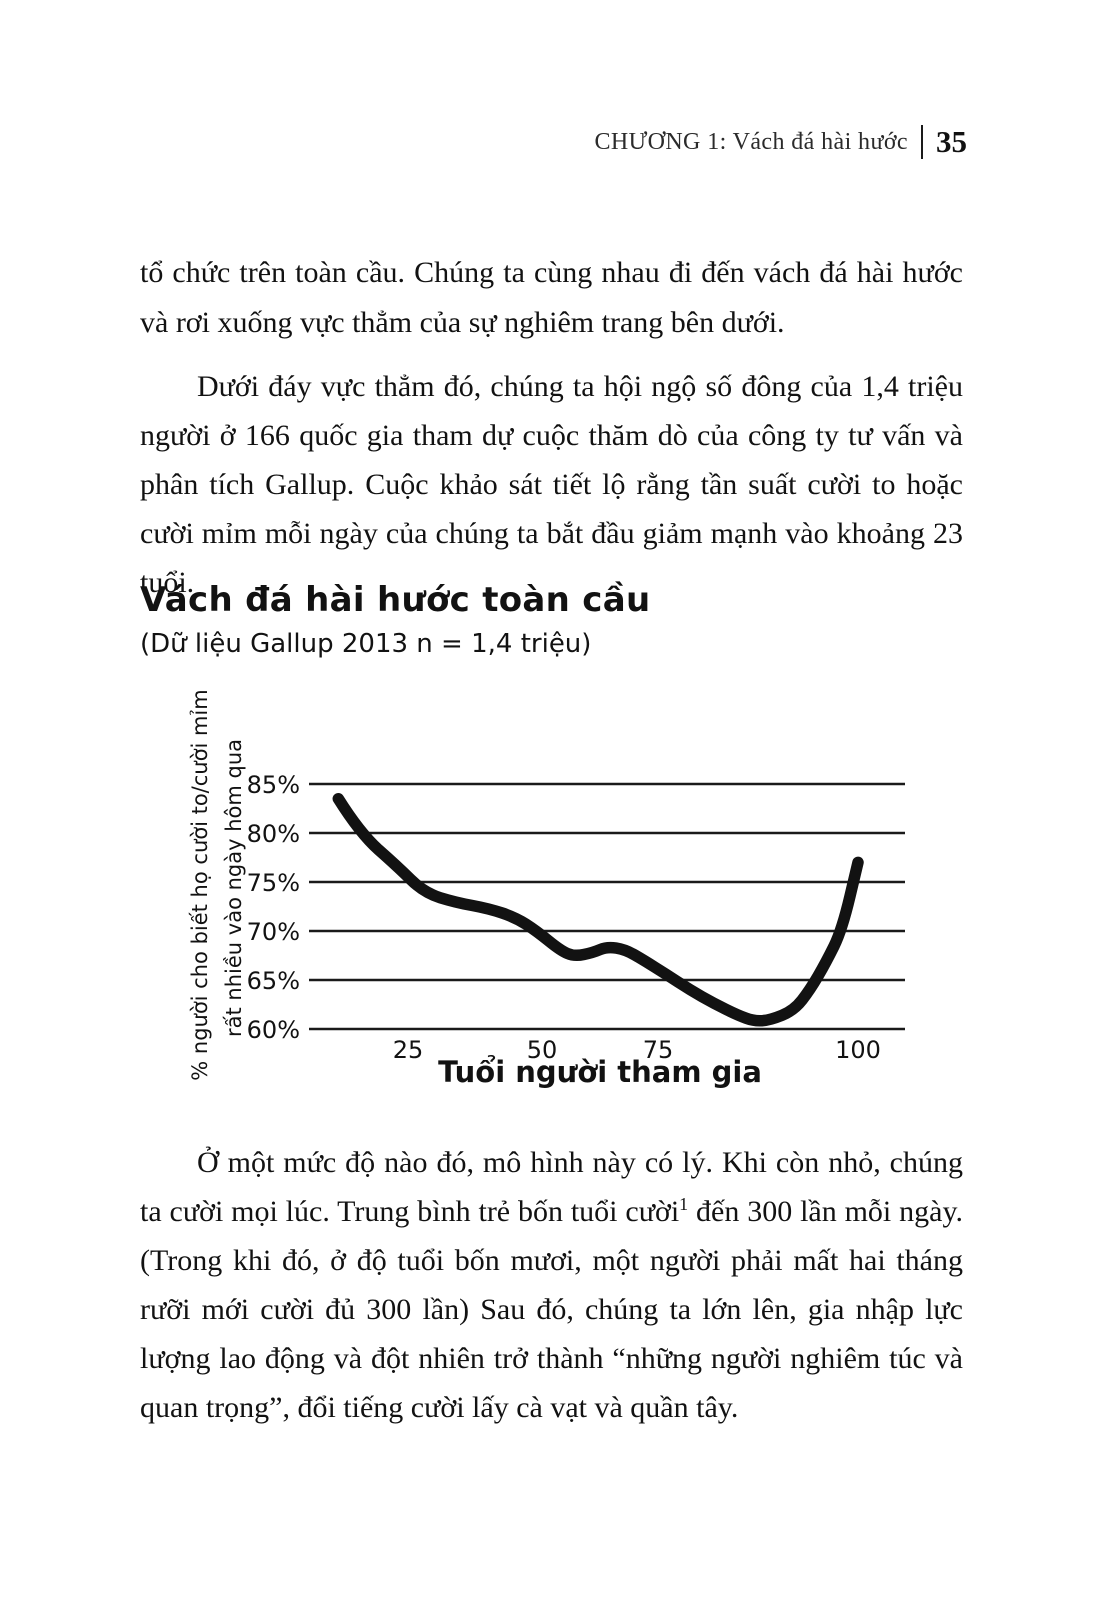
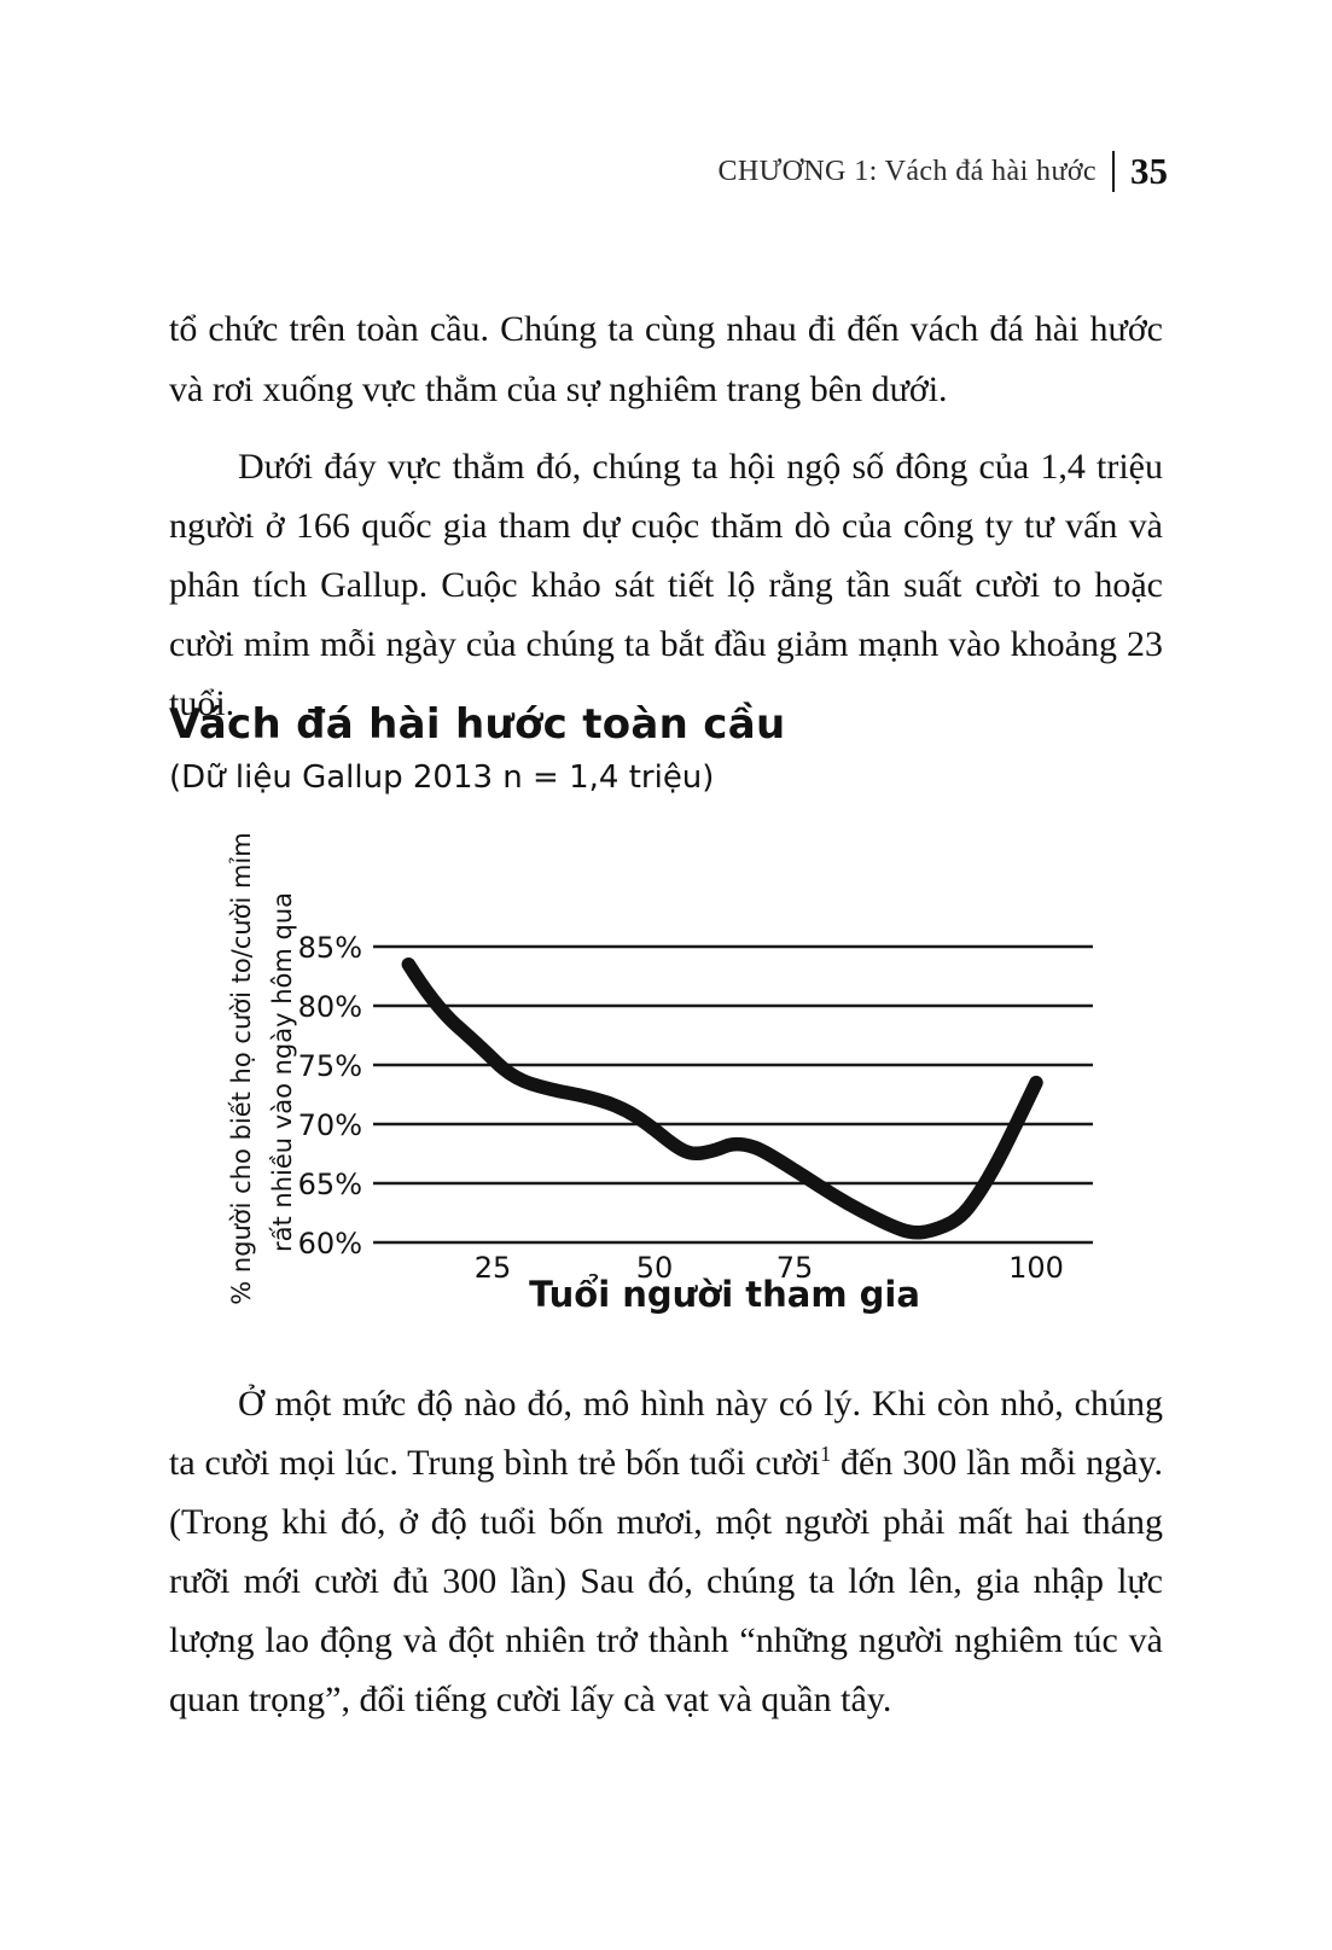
100: 77% -> 74%
